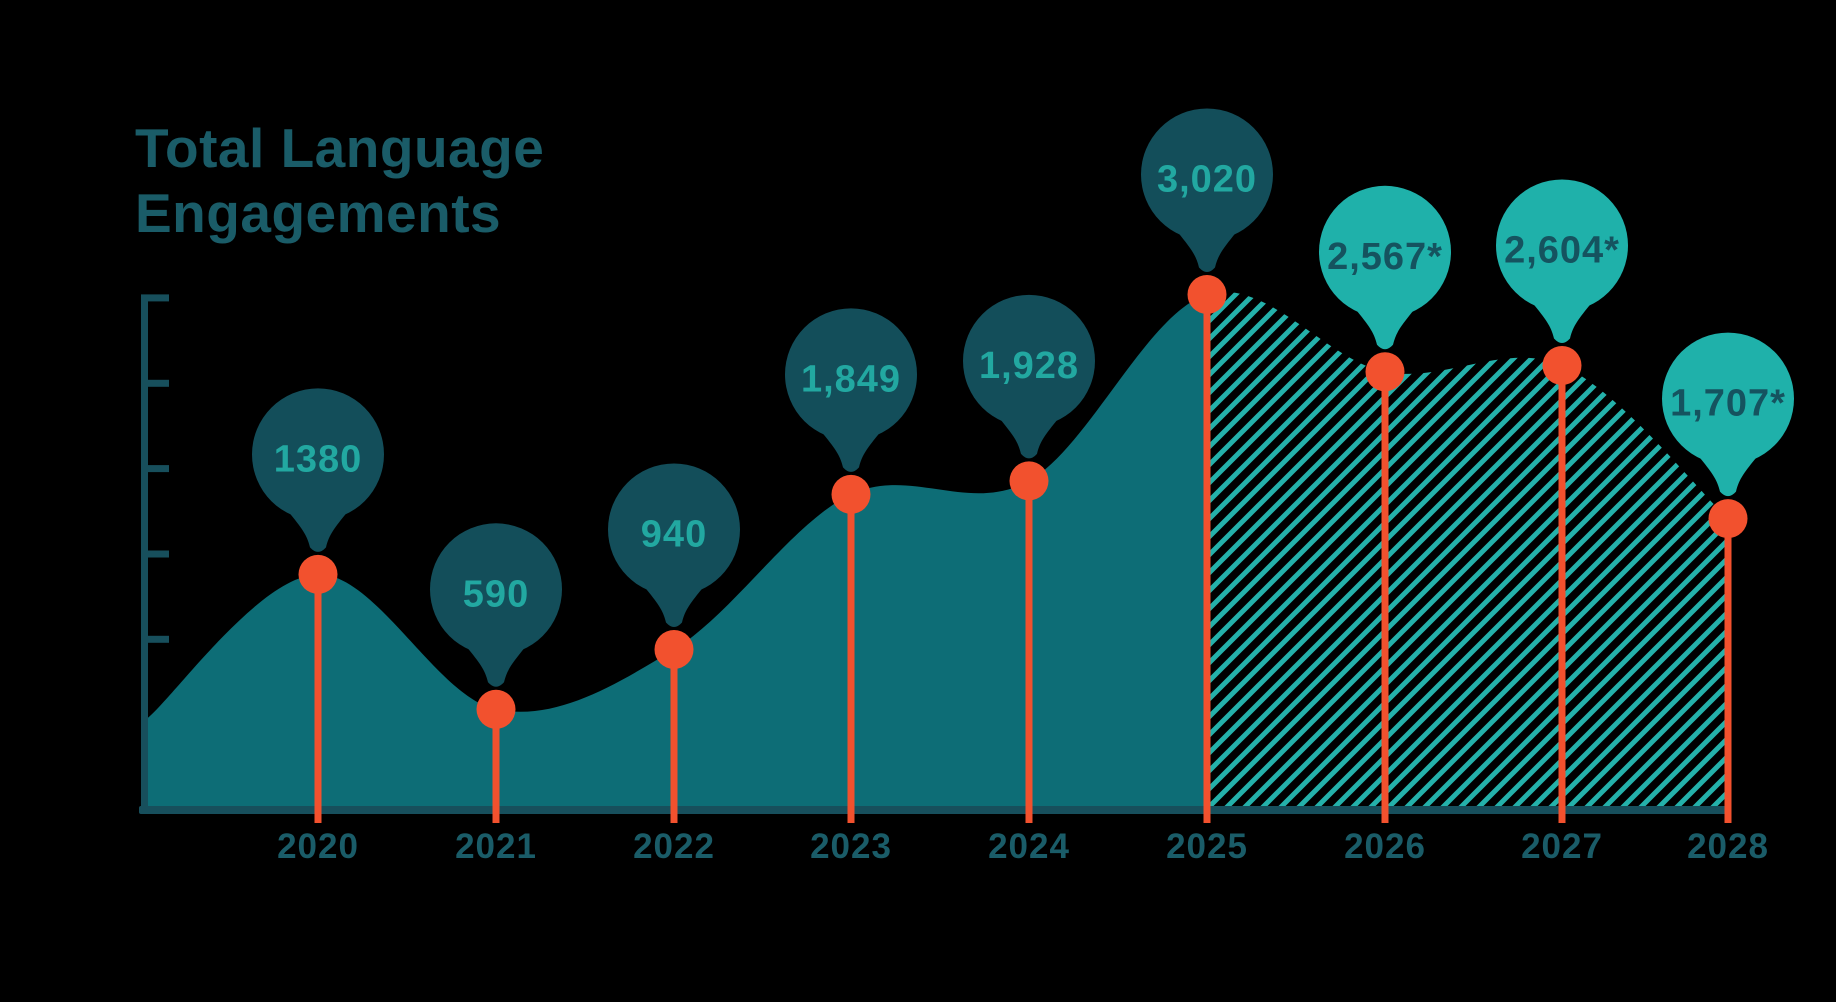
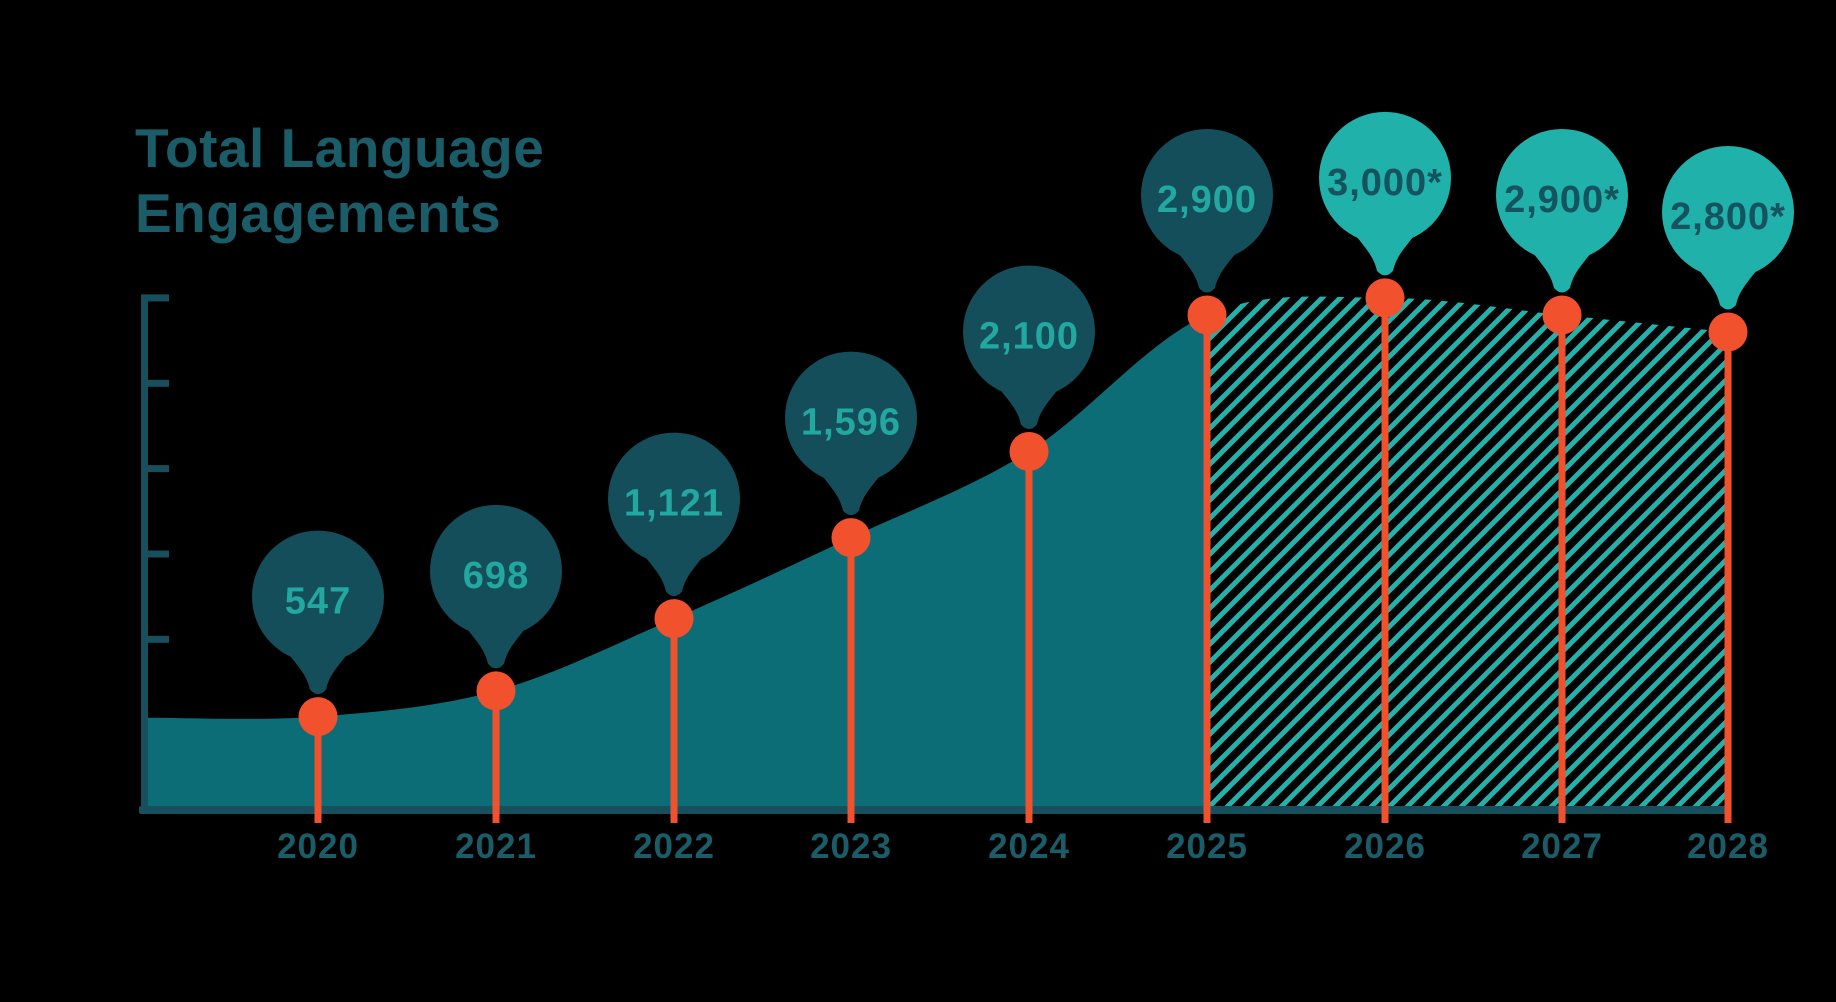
2020: 1380 -> 547
2021: 590 -> 698
2022: 940 -> 1,121
2023: 1,849 -> 1,596
2024: 1,928 -> 2,100
2025: 3,020 -> 2,900
2026: 2,567 -> 3,000
2027: 2,604 -> 2,900
2028: 1,707 -> 2,800
